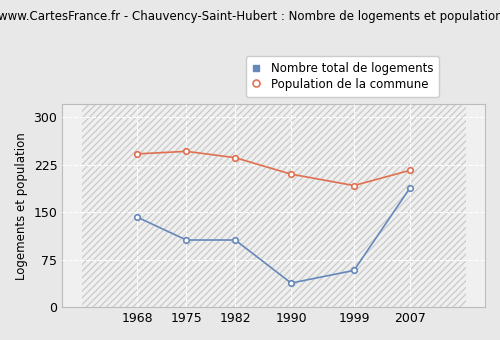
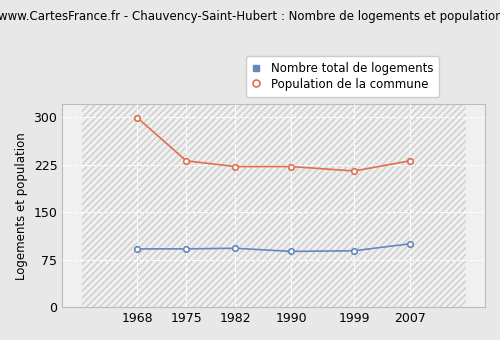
Nombre total de logements/1968: 142 -> 92
Population de la commune/1968: 242 -> 299
Nombre total de logements/1975: 106 -> 92
Population de la commune/1975: 246 -> 231
Nombre total de logements/1982: 106 -> 93
Population de la commune/1982: 236 -> 222
Nombre total de logements/1990: 38 -> 88
Population de la commune/1990: 210 -> 222
Nombre total de logements/1999: 58 -> 89
Population de la commune/1999: 192 -> 215
Nombre total de logements/2007: 188 -> 100
Population de la commune/2007: 216 -> 231
